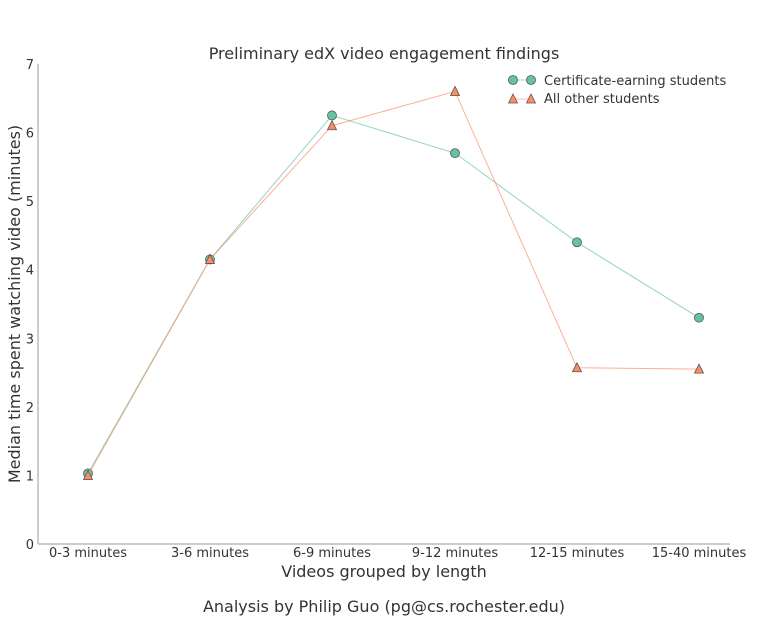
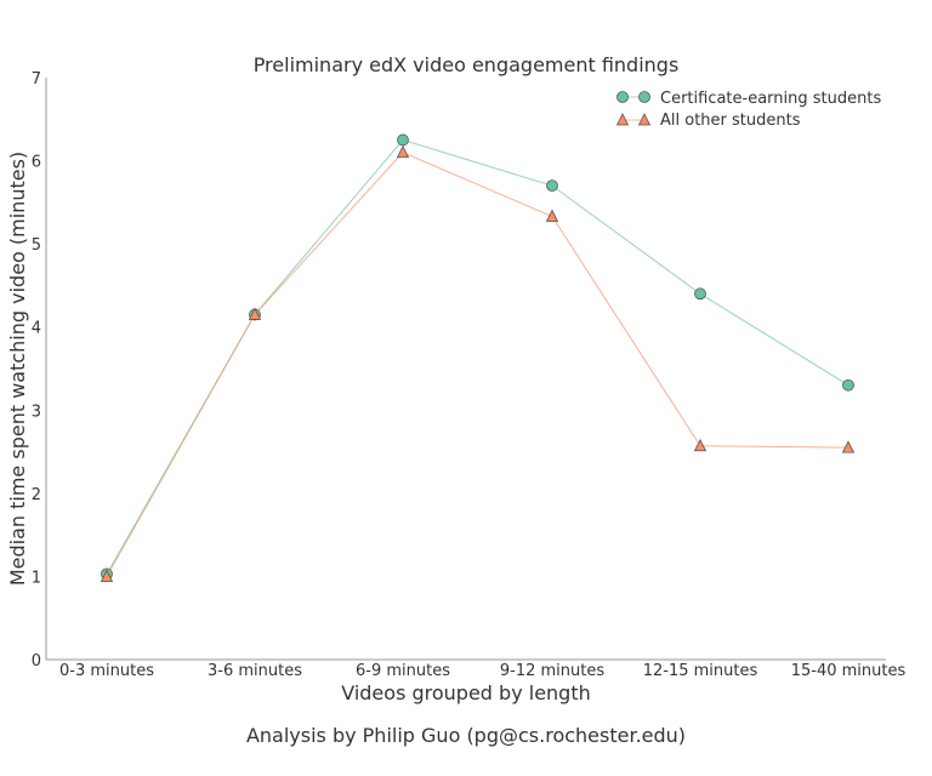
All other students/9-12 minutes: 6.6 -> 5.3
